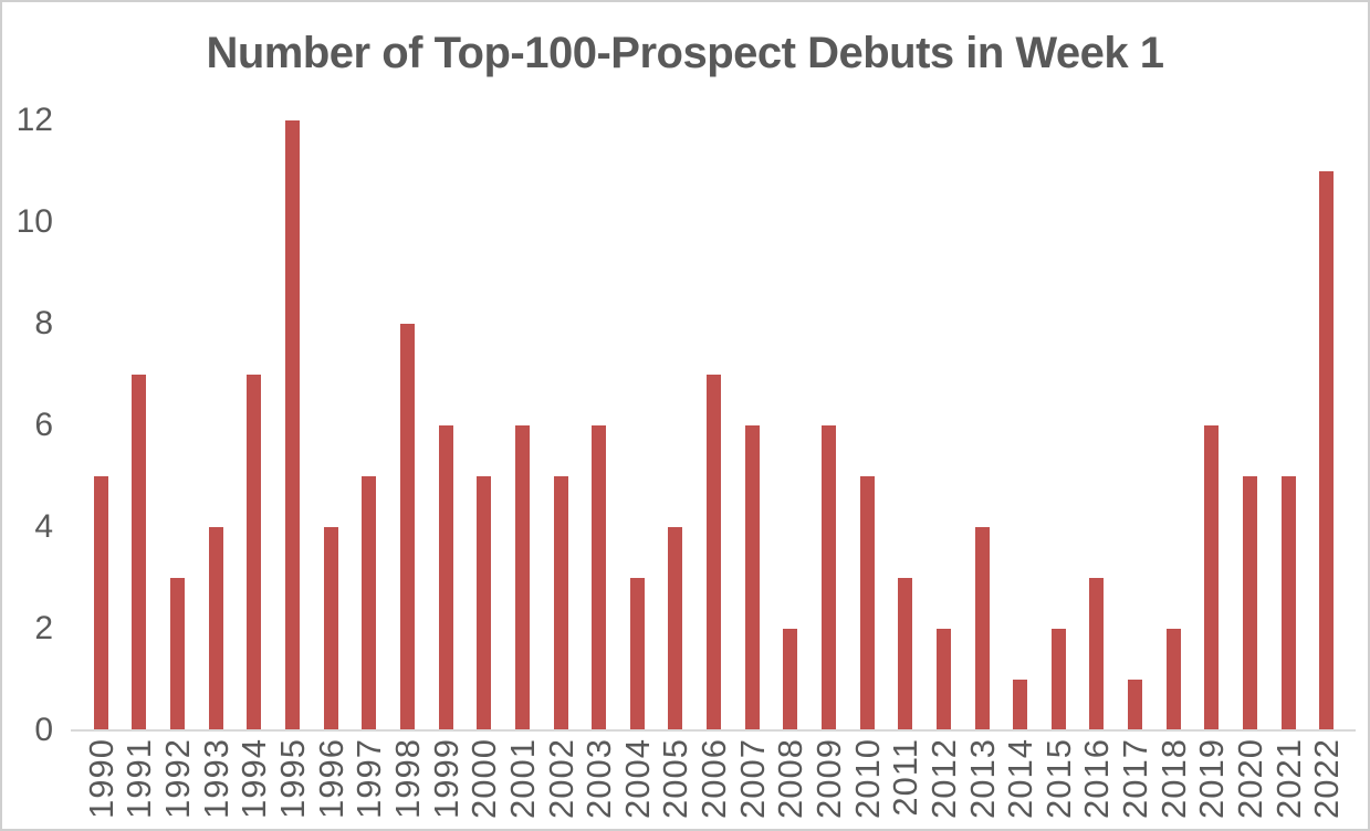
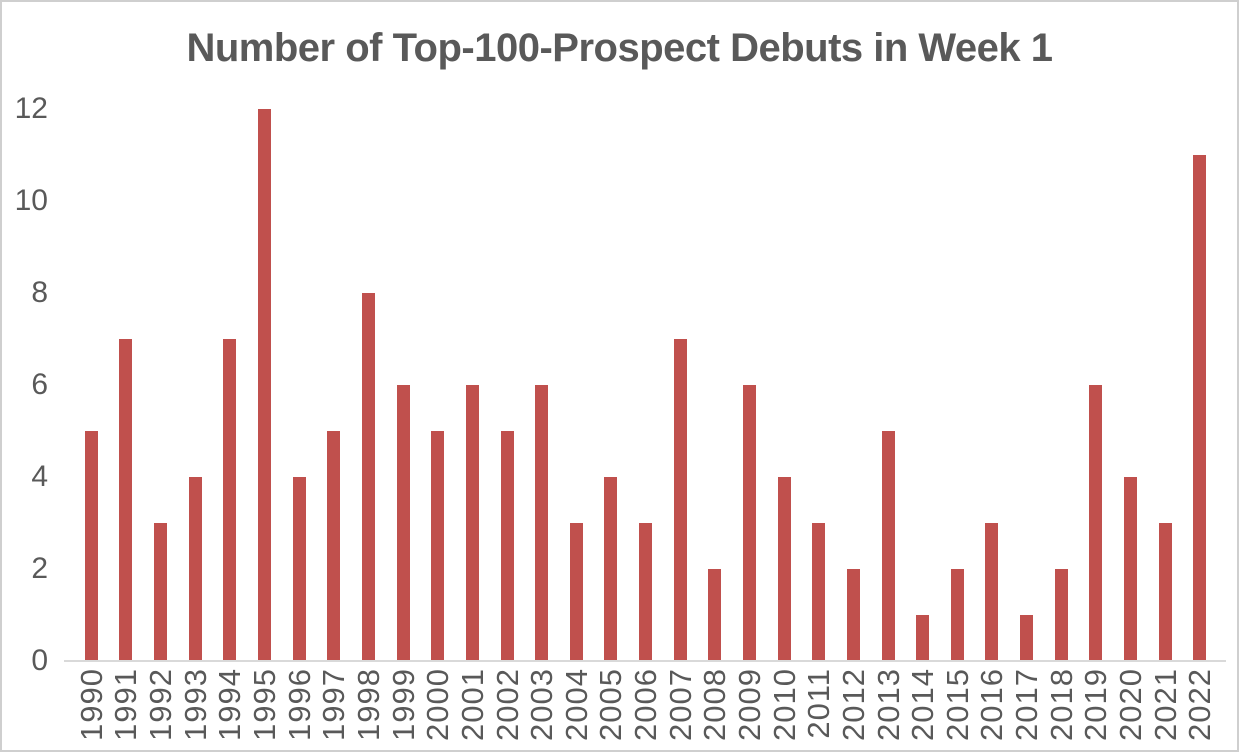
2006: 7 -> 3
2007: 6 -> 7
2010: 5 -> 4
2013: 4 -> 5
2020: 5 -> 4
2021: 5 -> 3
